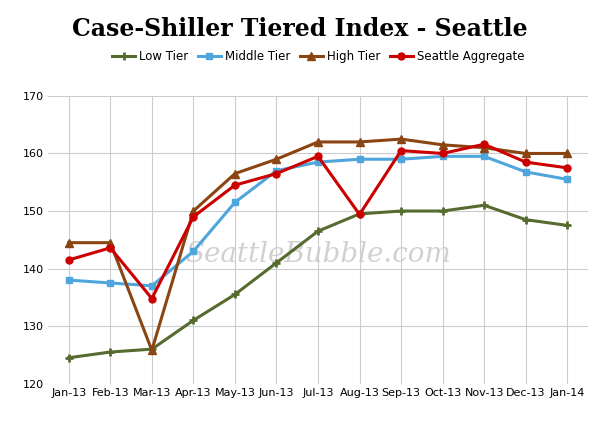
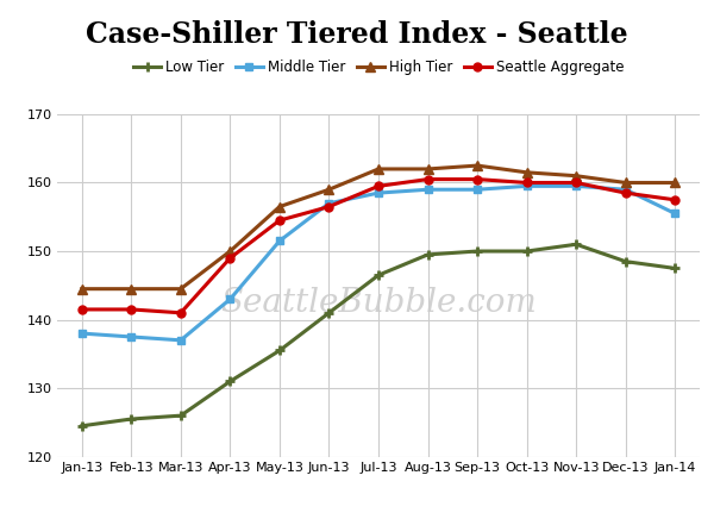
Seattle Aggregate/Feb-13: 143.6 -> 141.5
High Tier/Mar-13: 125.8 -> 144.5
Seattle Aggregate/Mar-13: 134.8 -> 141.0
Seattle Aggregate/Aug-13: 149.4 -> 160.5
Seattle Aggregate/Nov-13: 161.6 -> 160.0
Middle Tier/Dec-13: 156.8 -> 159.0
